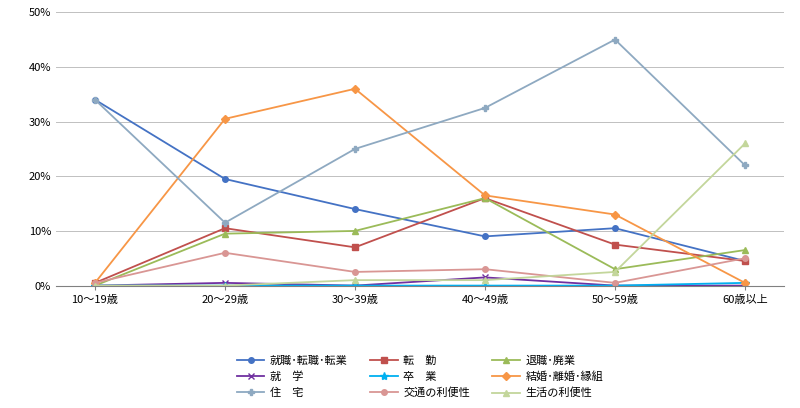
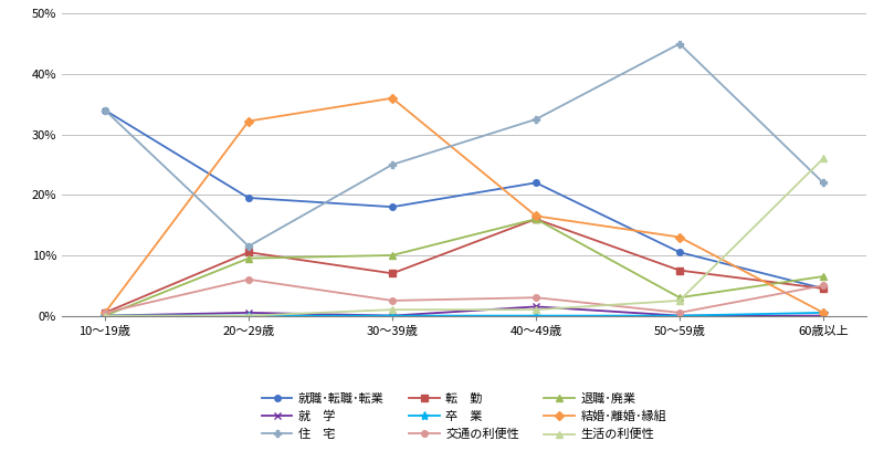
結婚･離婚･縁組/20～29歳: 30.5% -> 32.2%
就職･転職･転業/30～39歳: 14.0% -> 18.0%
就職･転職･転業/40～49歳: 9.0% -> 22.0%
